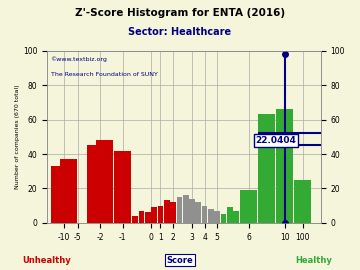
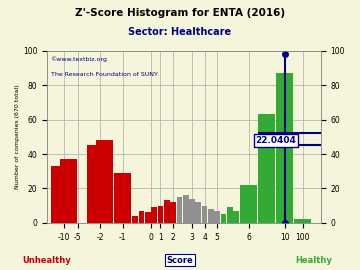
-1: 42 -> 29
6: 19 -> 22
10: 66 -> 87
100: 25 -> 2
